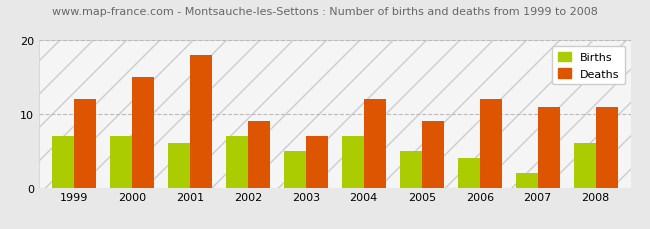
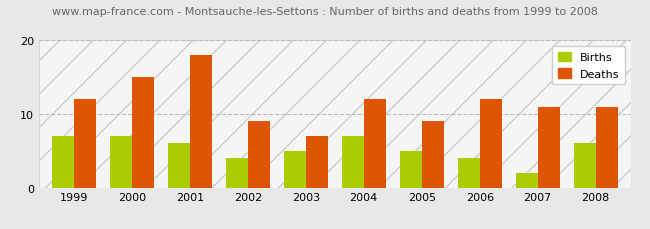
Births/2002: 7 -> 4
